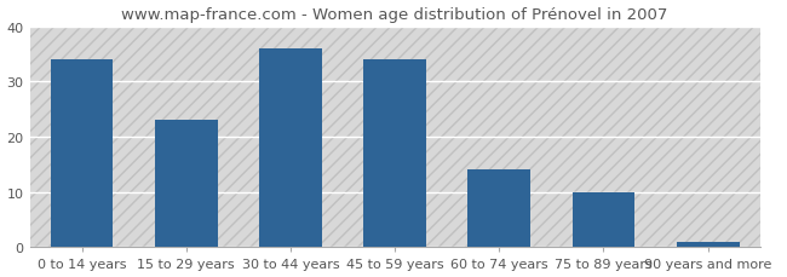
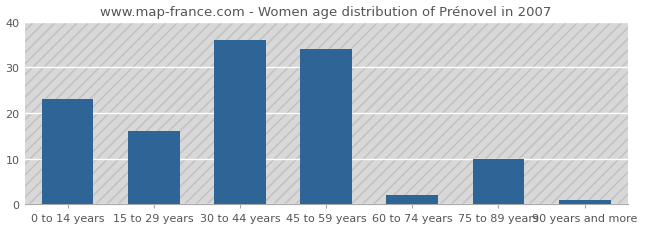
0 to 14 years: 34 -> 23
15 to 29 years: 23 -> 16
60 to 74 years: 14 -> 2
